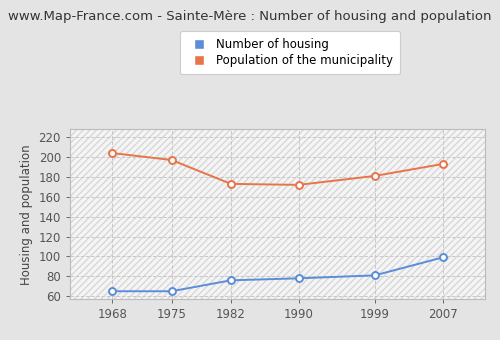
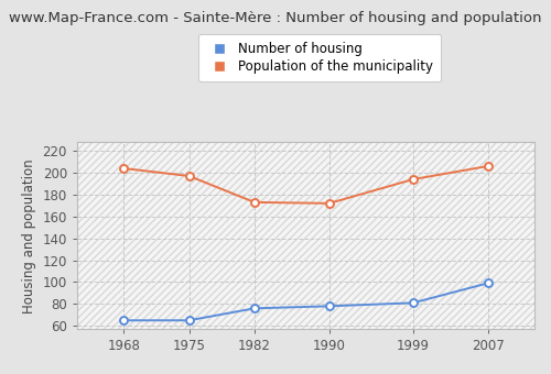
Population of the municipality/1999: 181 -> 194
Population of the municipality/2007: 193 -> 206
